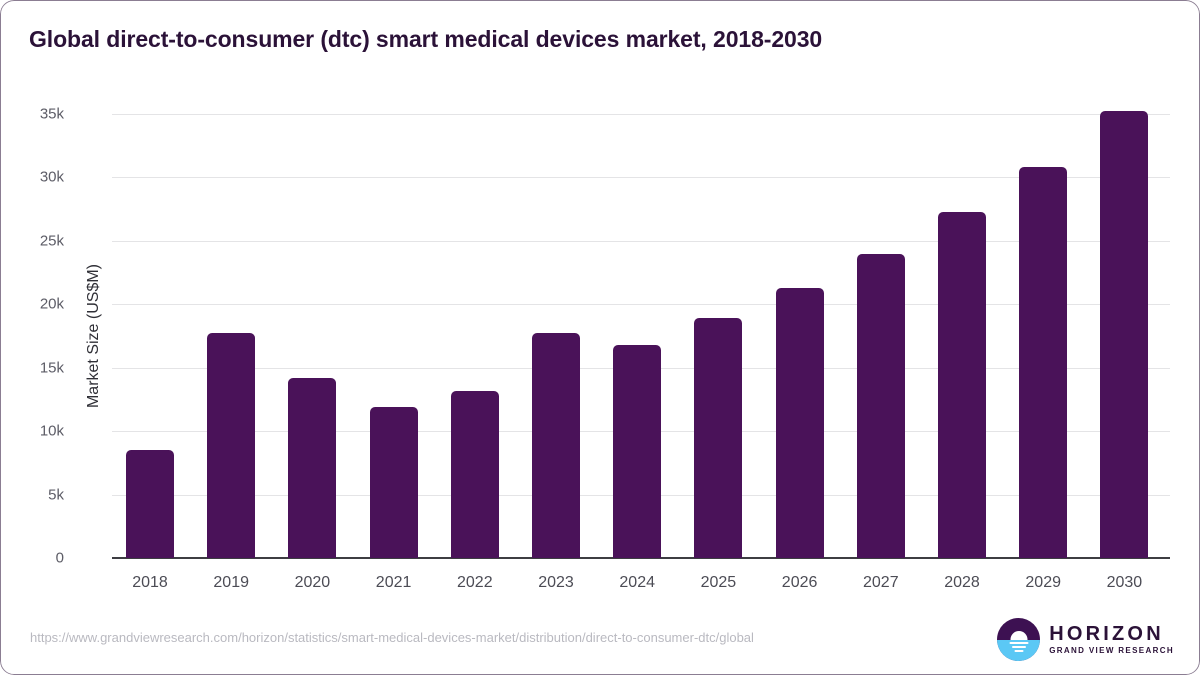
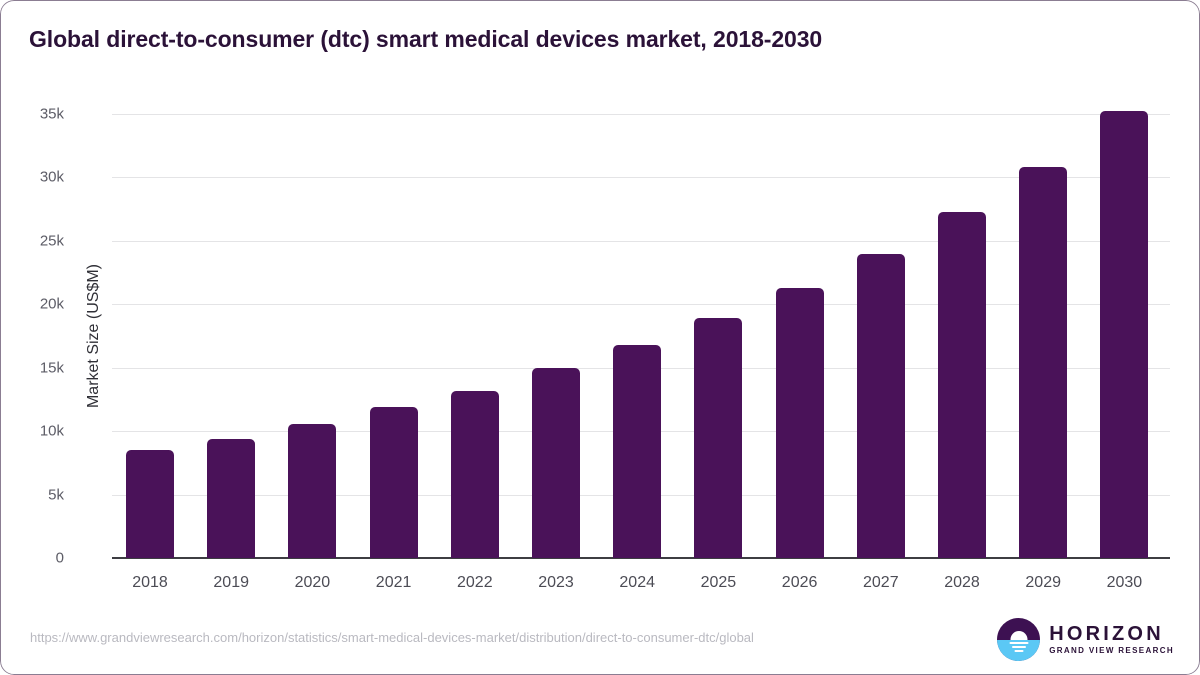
2019: 17.7k -> 9.4k
2020: 14.2k -> 10.6k
2023: 17.7k -> 15.0k
